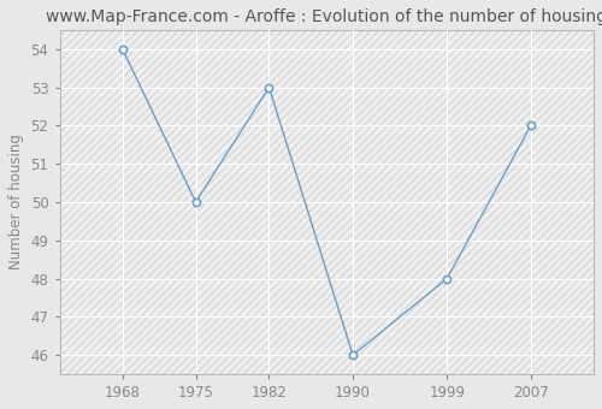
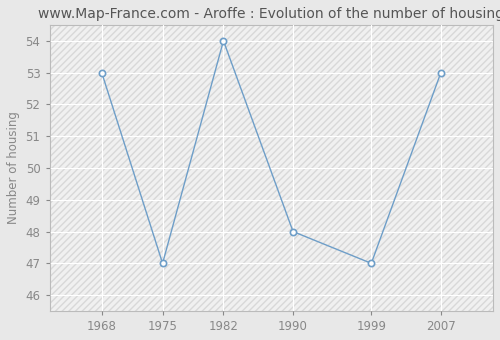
1968: 54 -> 53
1975: 50 -> 47
1982: 53 -> 54
1990: 46 -> 48
1999: 48 -> 47
2007: 52 -> 53
